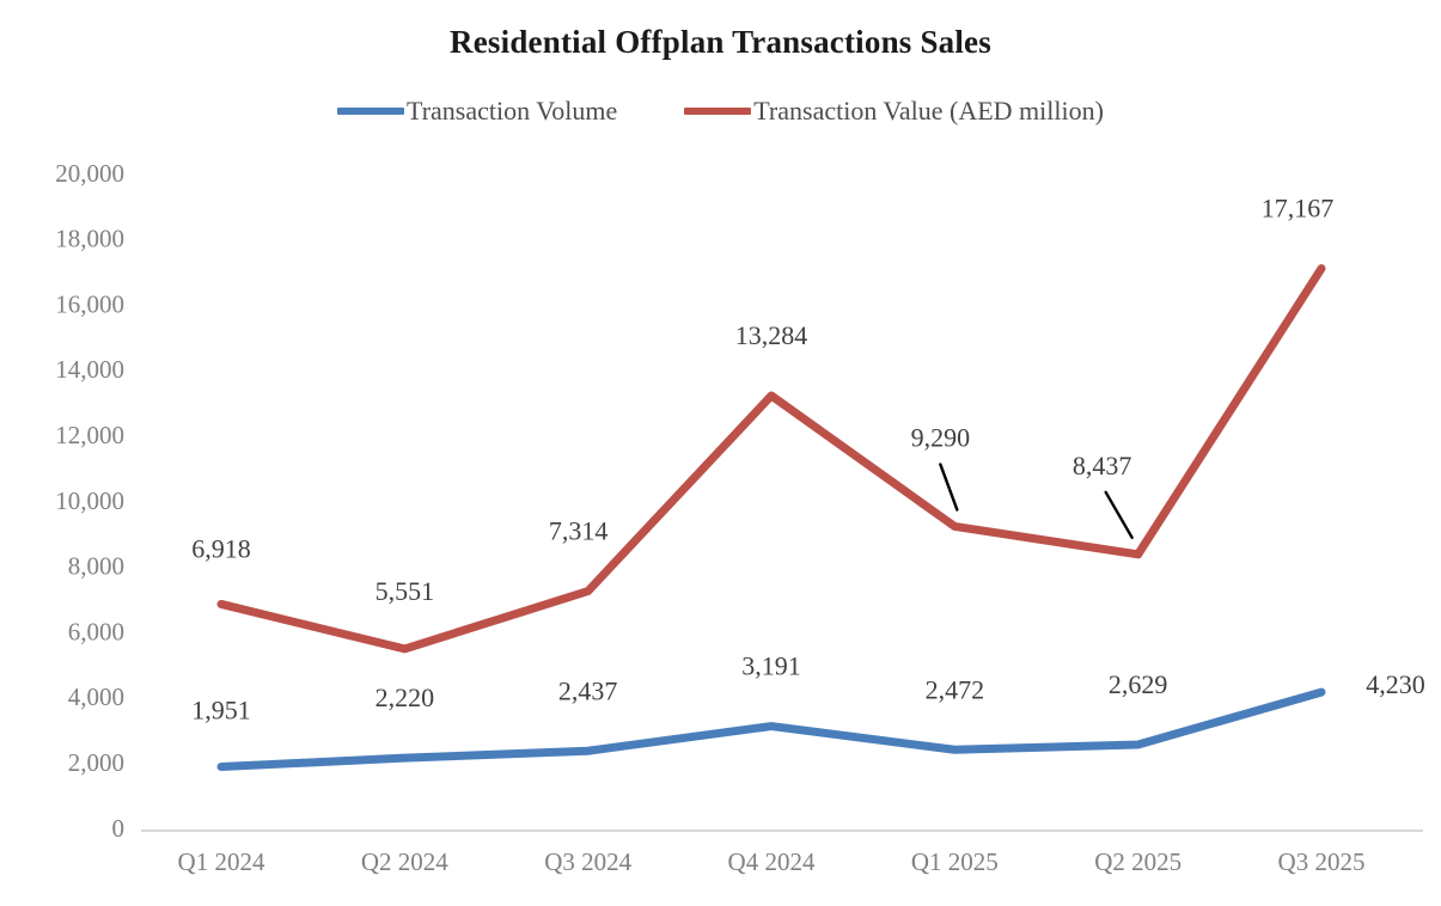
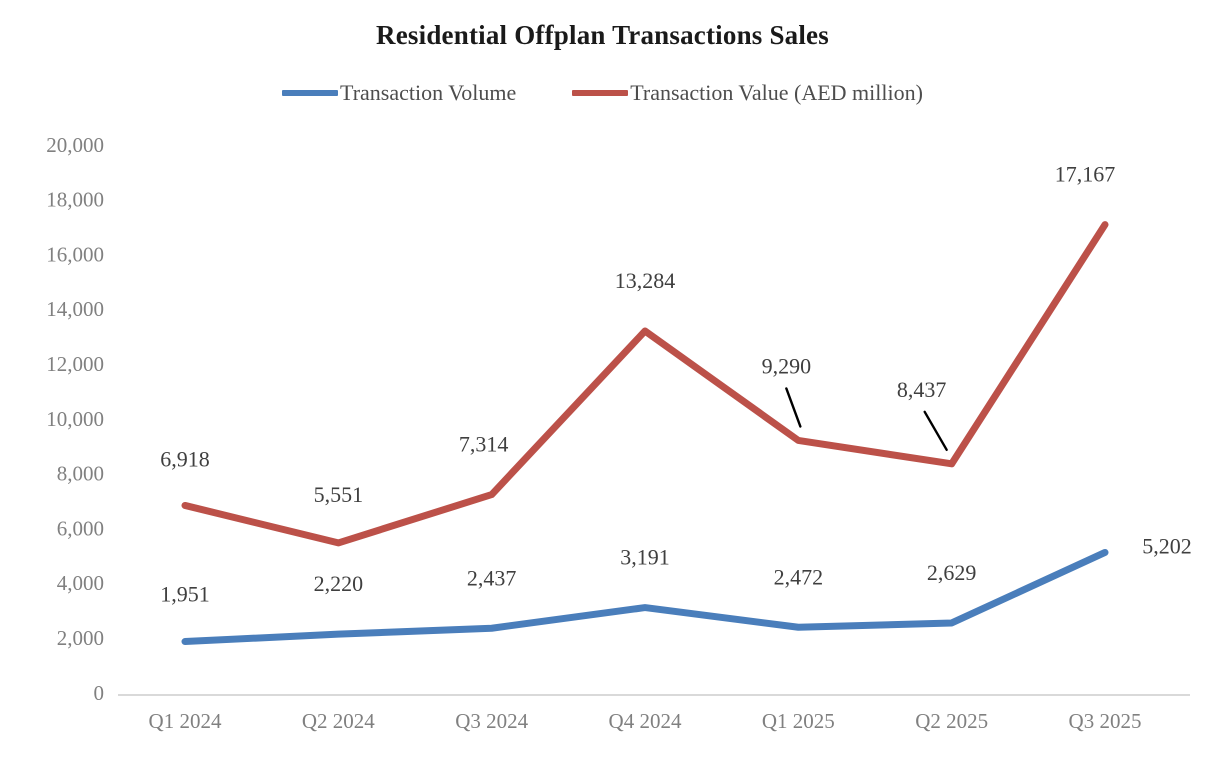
Transaction Volume/Q3 2025: 4,230 -> 5,202
